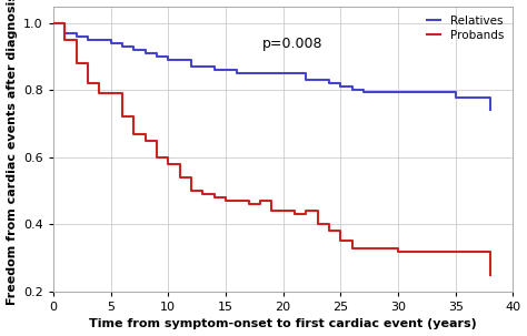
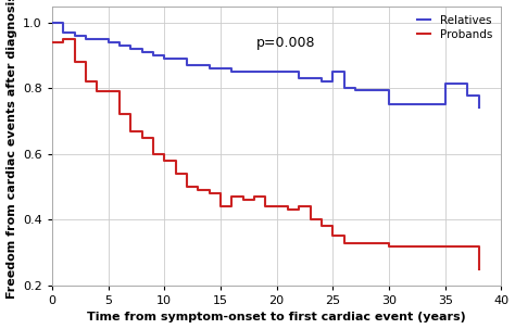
Probands/0: 1.00 -> 0.94
Probands/15: 0.47 -> 0.44
Relatives/25: 0.810 -> 0.850
Relatives/30: 0.795 -> 0.750
Relatives/35: 0.778 -> 0.815
